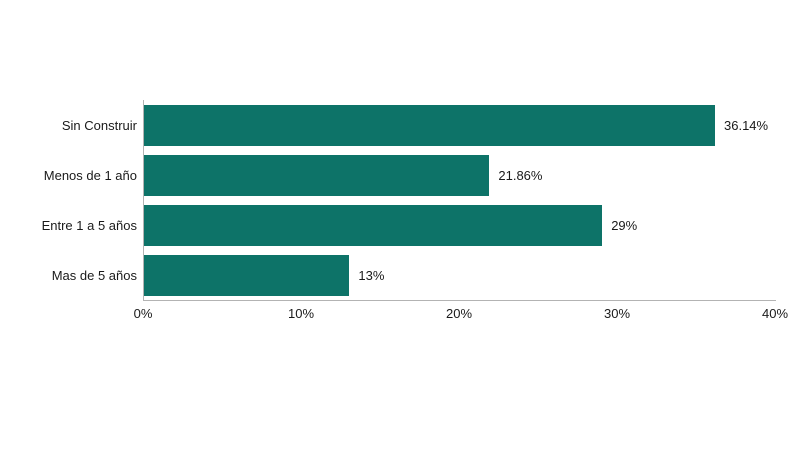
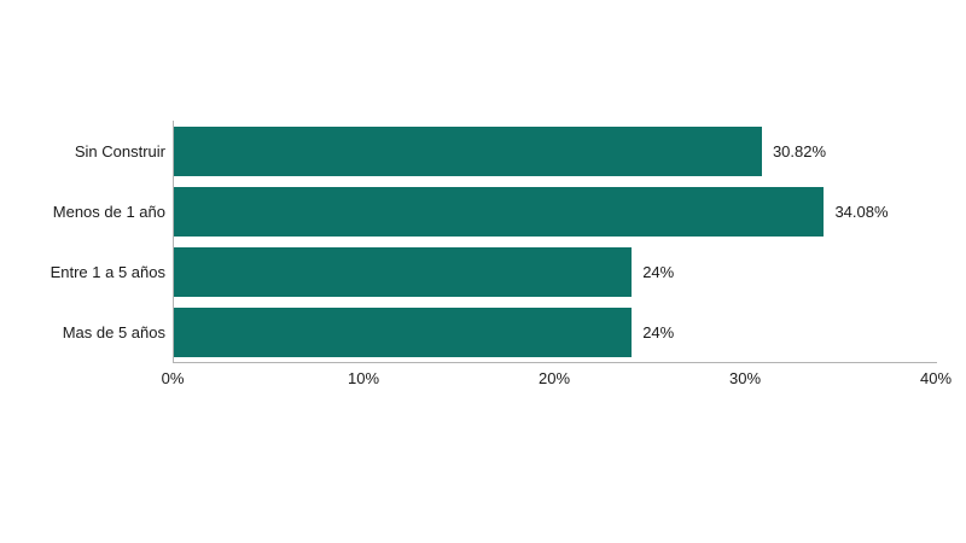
Sin Construir: 36.14% -> 30.82%
Menos de 1 año: 21.86% -> 34.08%
Entre 1 a 5 años: 29% -> 24%
Mas de 5 años: 13% -> 24%
